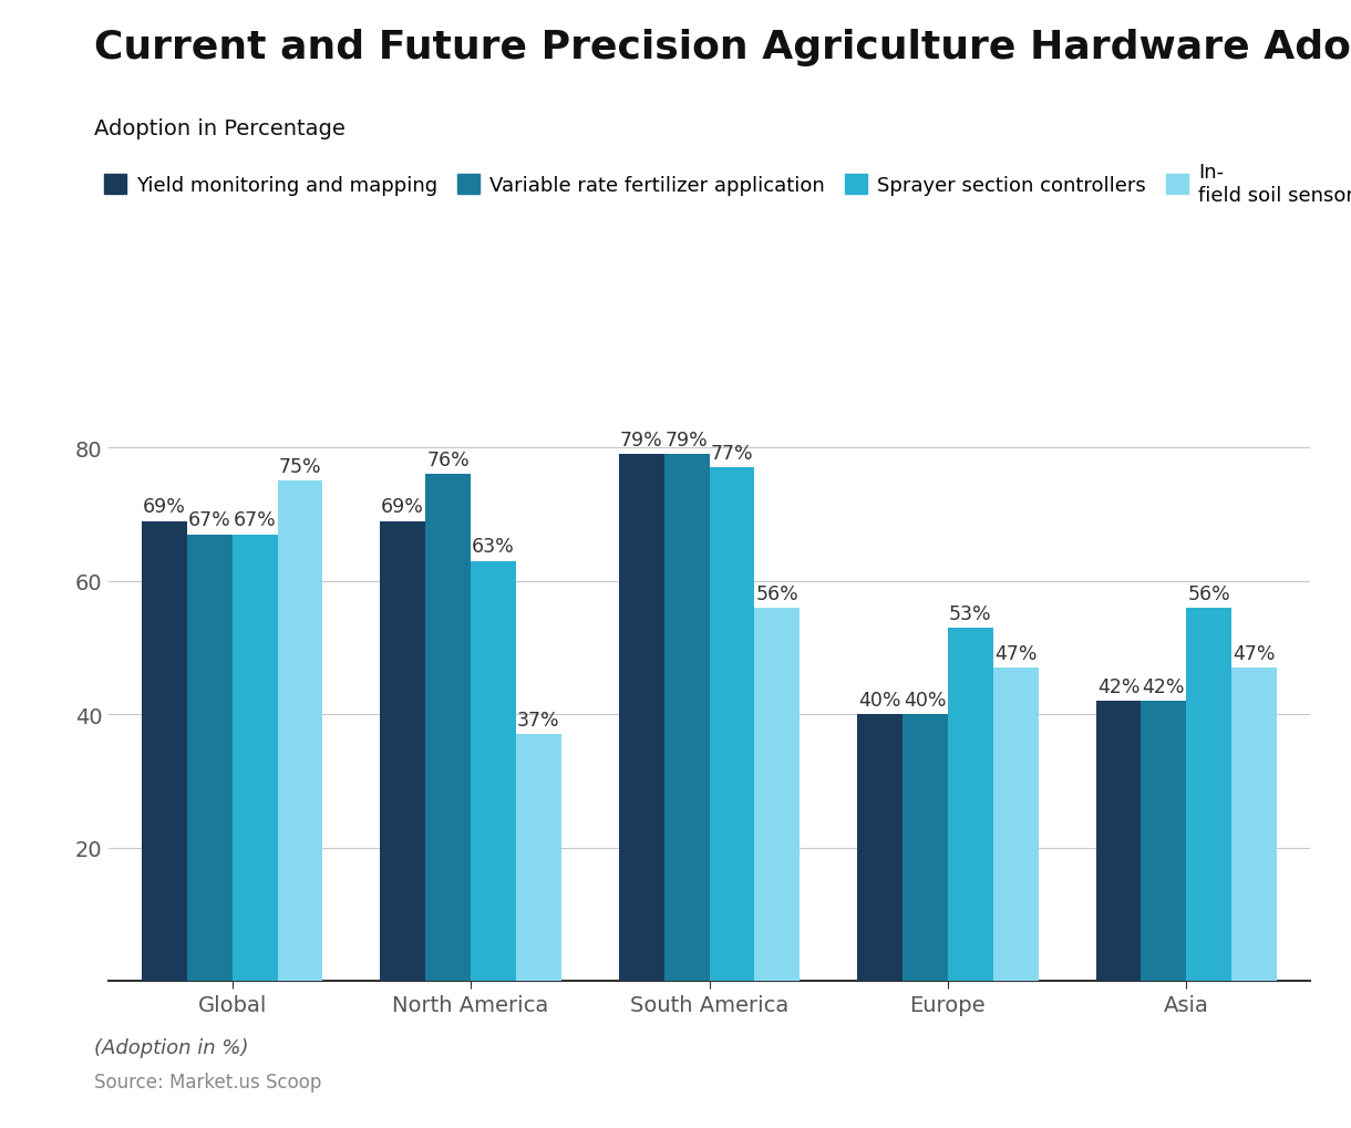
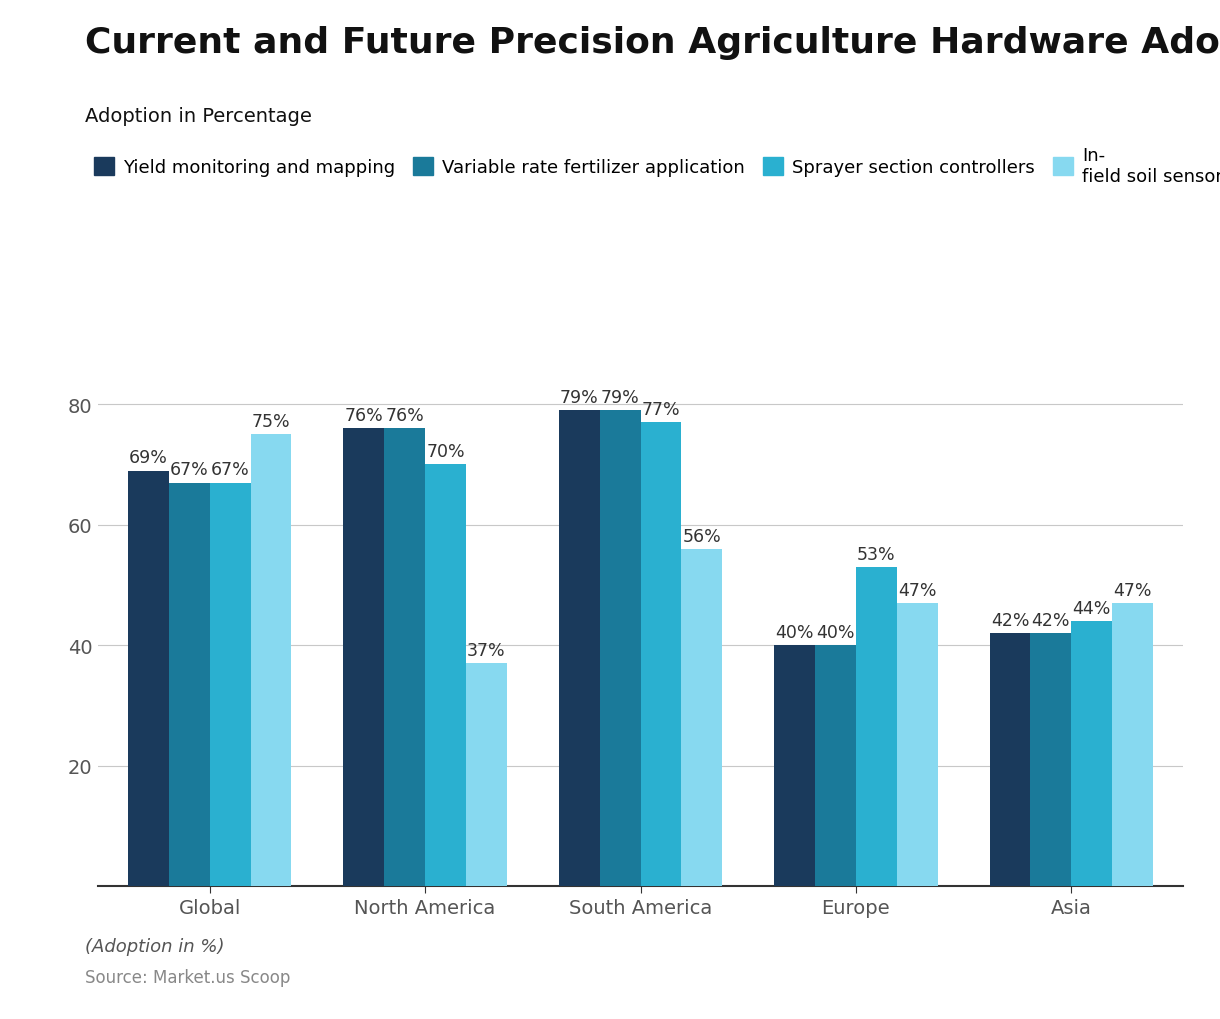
Yield monitoring and mapping/North America: 69% -> 76%
Sprayer section controllers/North America: 63% -> 70%
Sprayer section controllers/Asia: 56% -> 44%
